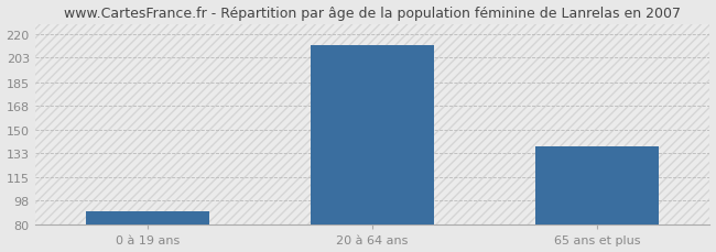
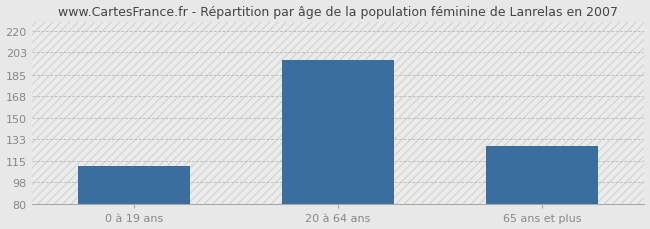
0 à 19 ans: 90 -> 111
20 à 64 ans: 212 -> 197
65 ans et plus: 138 -> 127
